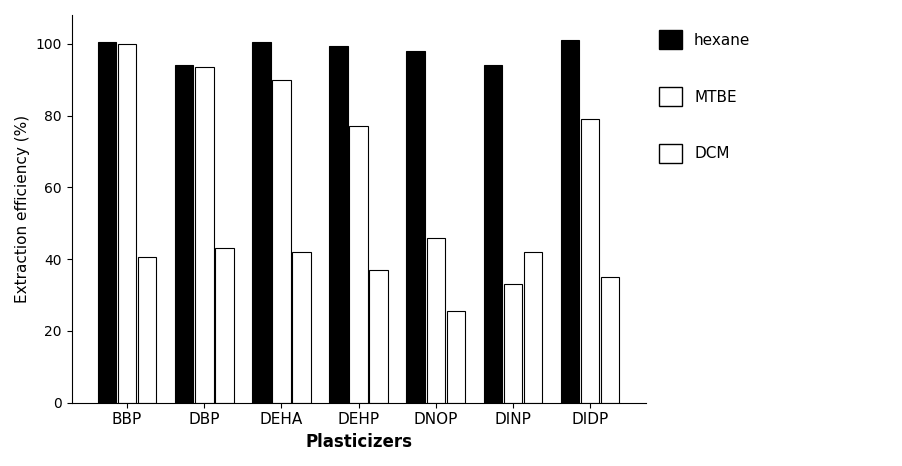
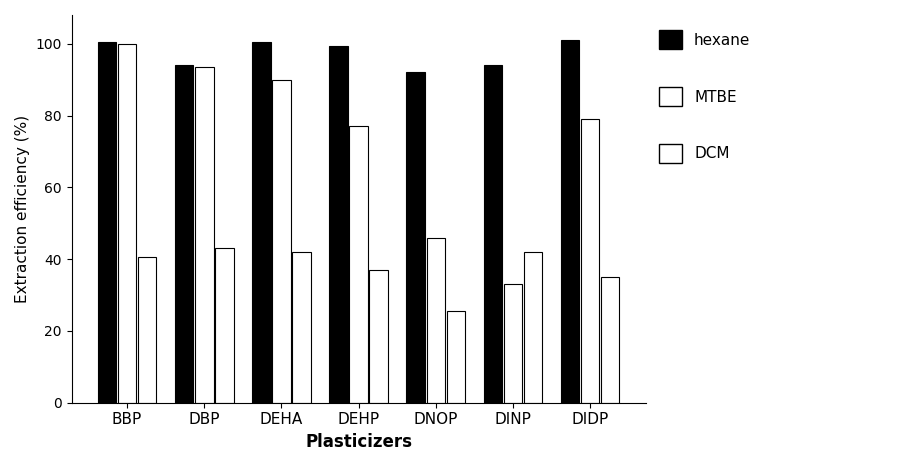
hexane/DNOP: 98.0 -> 92.0
